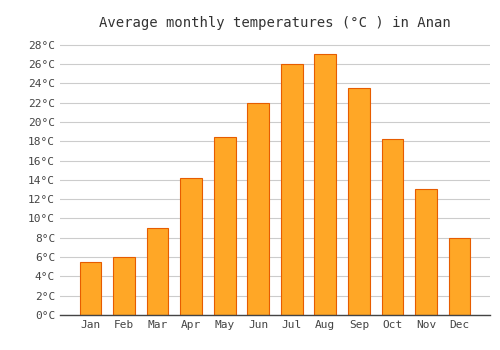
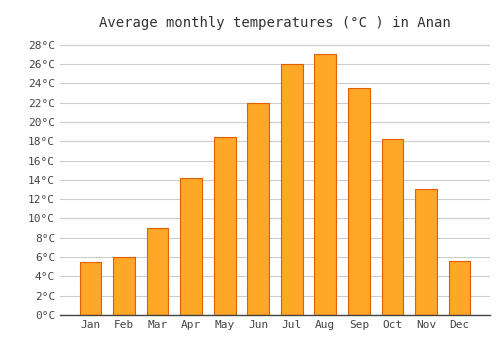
Dec: 8.0°C -> 5.6°C
